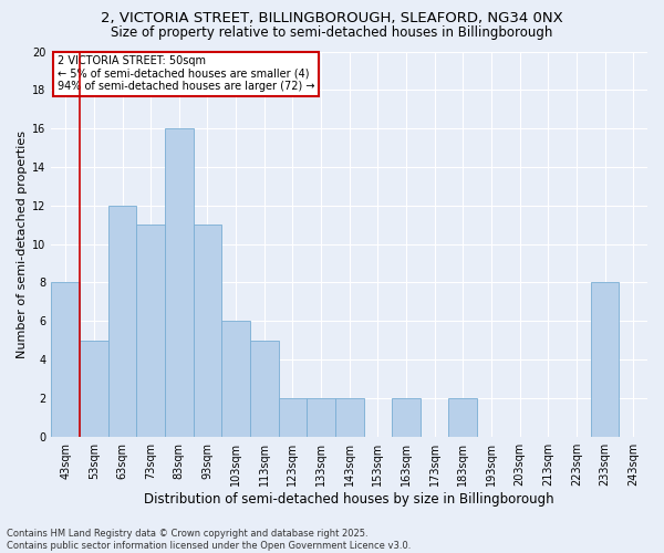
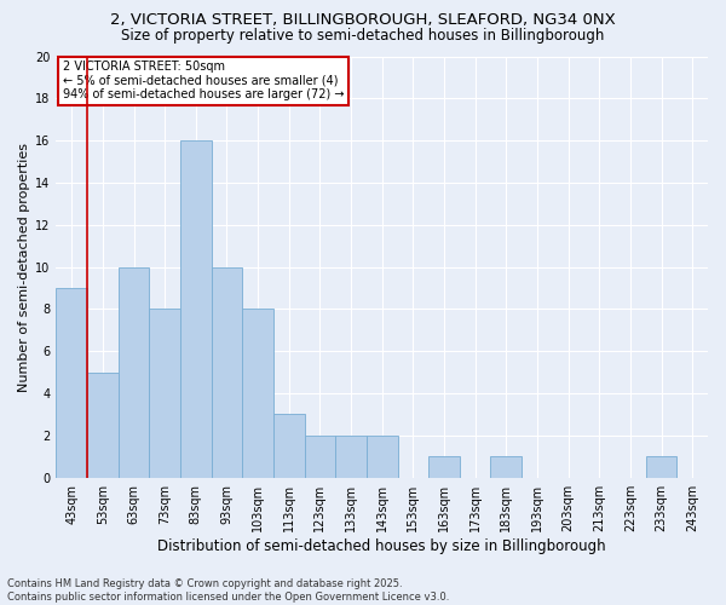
43sqm: 8 -> 9
63sqm: 12 -> 10
73sqm: 11 -> 8
93sqm: 11 -> 10
103sqm: 6 -> 8
113sqm: 5 -> 3
163sqm: 2 -> 1
183sqm: 2 -> 1
233sqm: 8 -> 1
